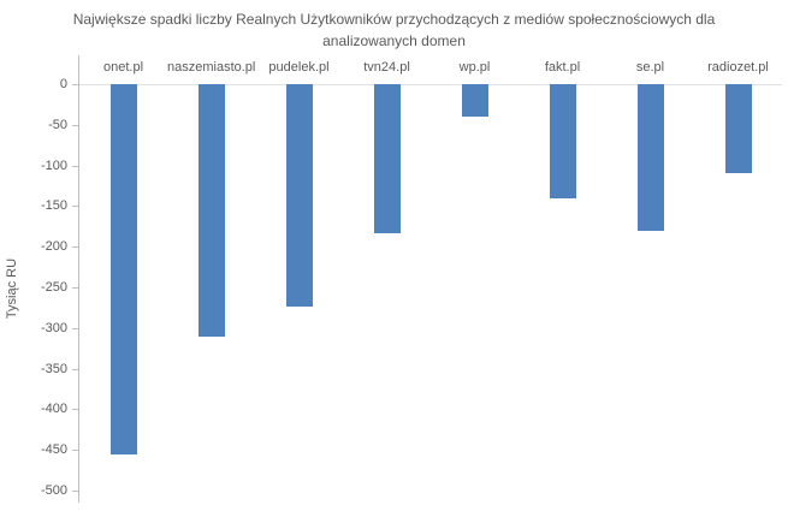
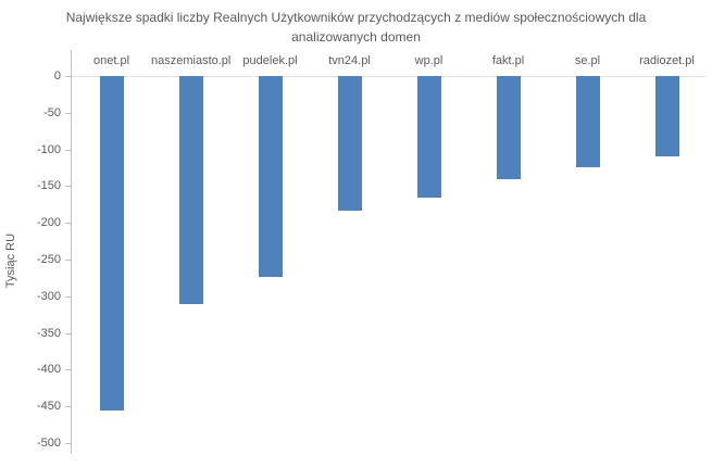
wp.pl: -40 -> -170
se.pl: -180 -> -120
